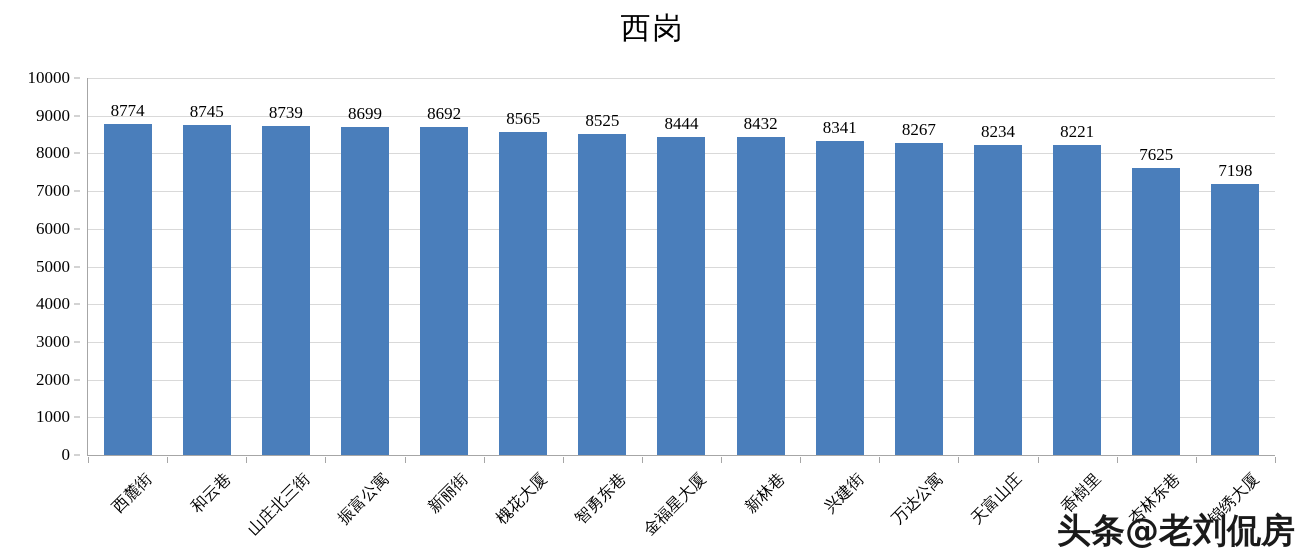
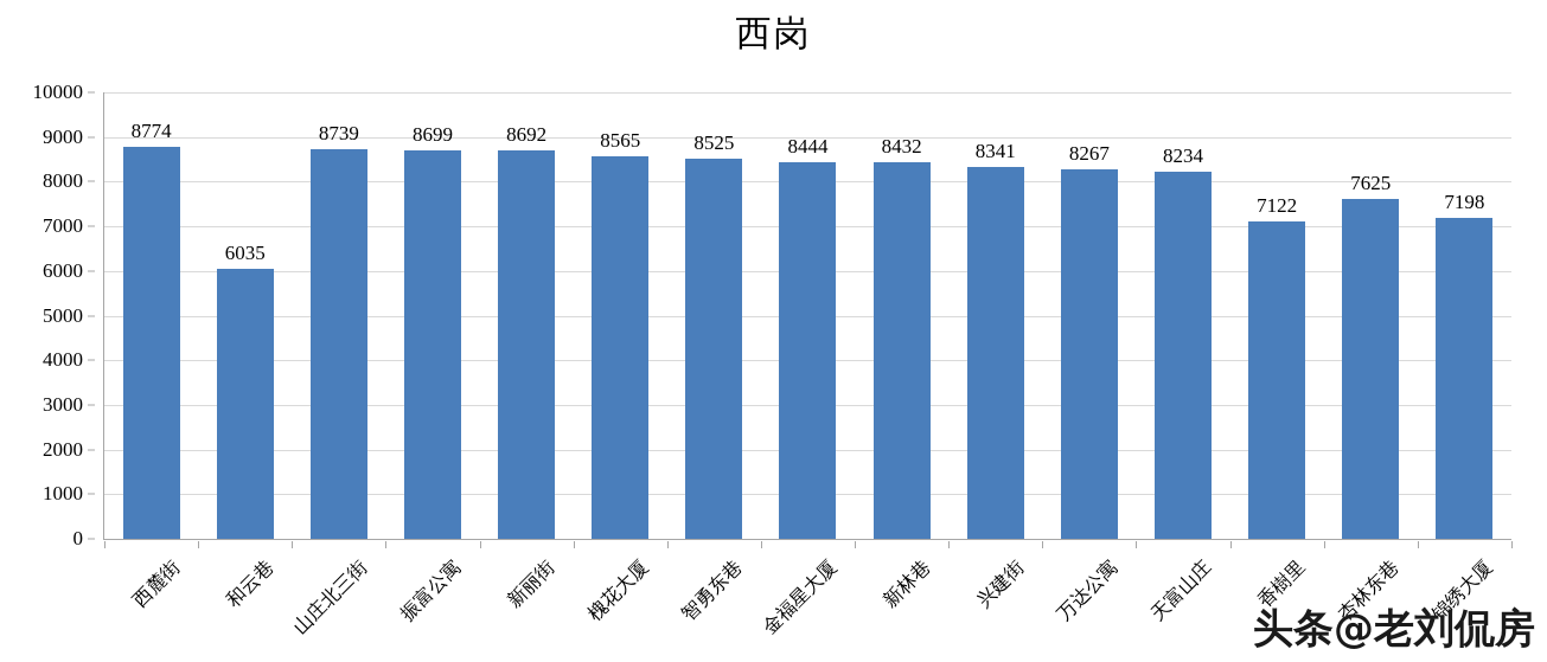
和云巷: 8745 -> 6035
香樹里: 8221 -> 7122
